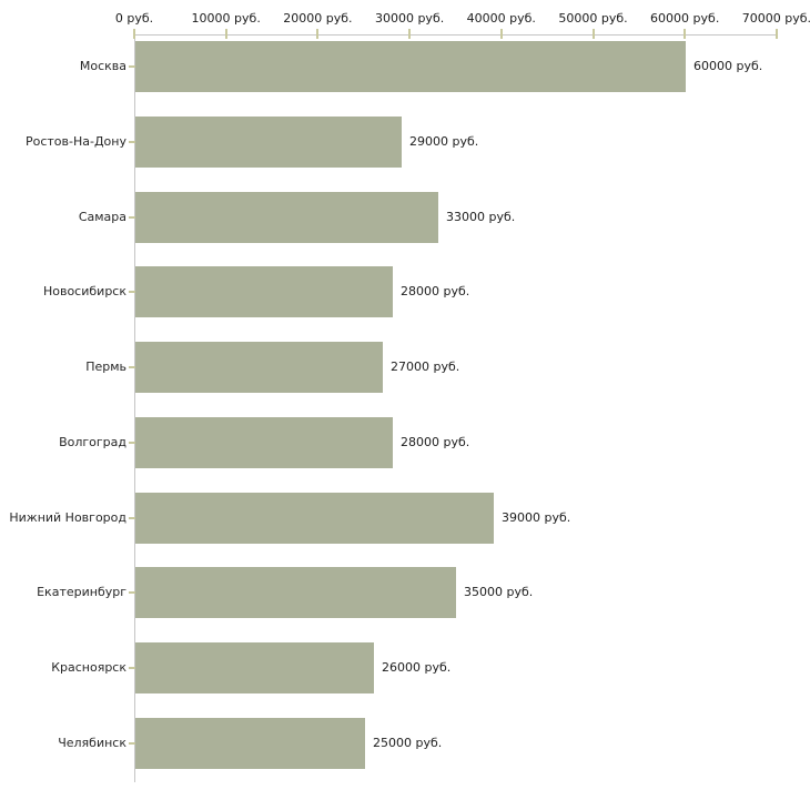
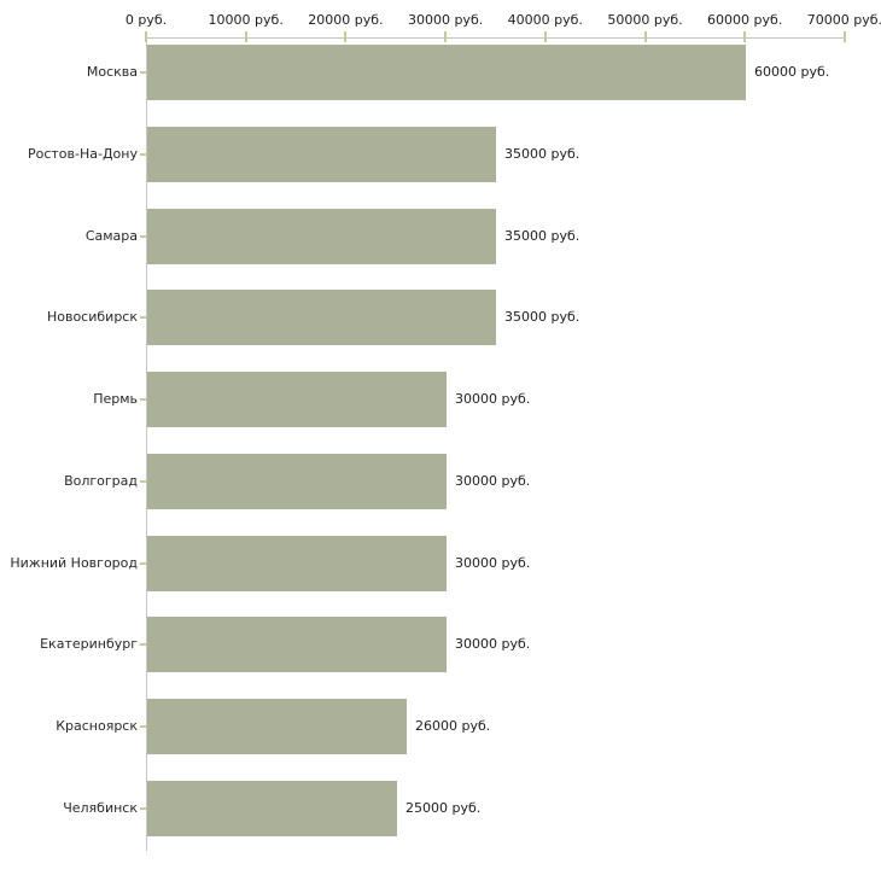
Ростов-На-Дону: 29000 -> 35000
Самара: 33000 -> 35000
Новосибирск: 28000 -> 35000
Пермь: 27000 -> 30000
Волгоград: 28000 -> 30000
Нижний Новгород: 39000 -> 30000
Екатеринбург: 35000 -> 30000
